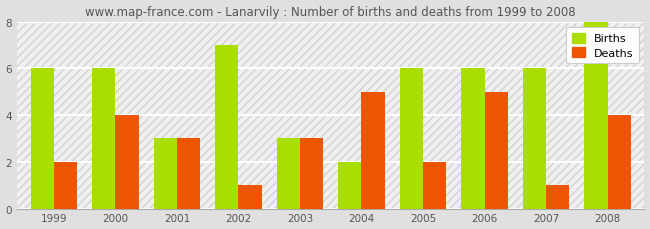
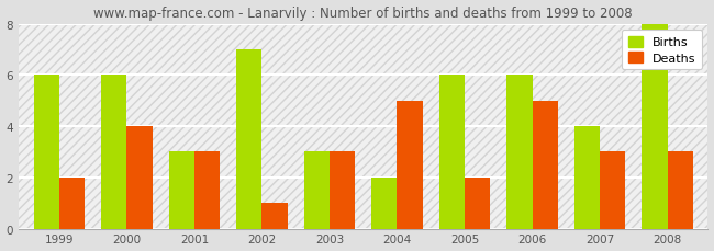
Births/2007: 6 -> 4
Deaths/2007: 1 -> 3
Deaths/2008: 4 -> 3
